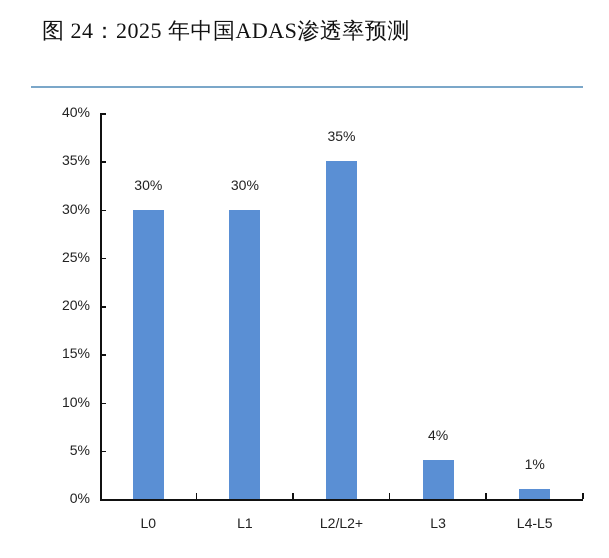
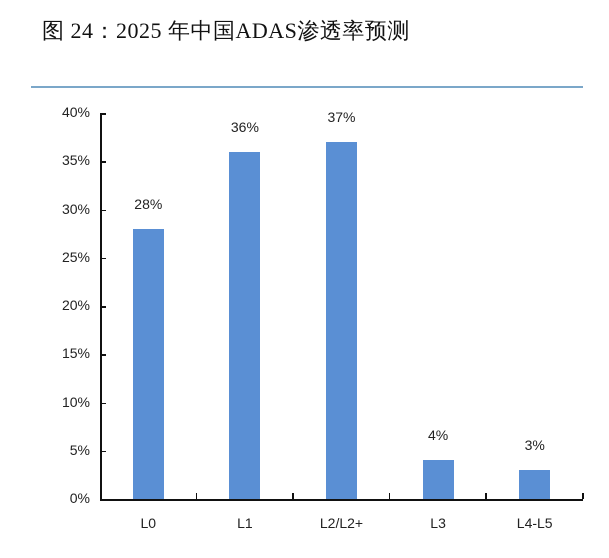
L0: 30% -> 28%
L1: 30% -> 36%
L2/L2+: 35% -> 37%
L4-L5: 1% -> 3%
